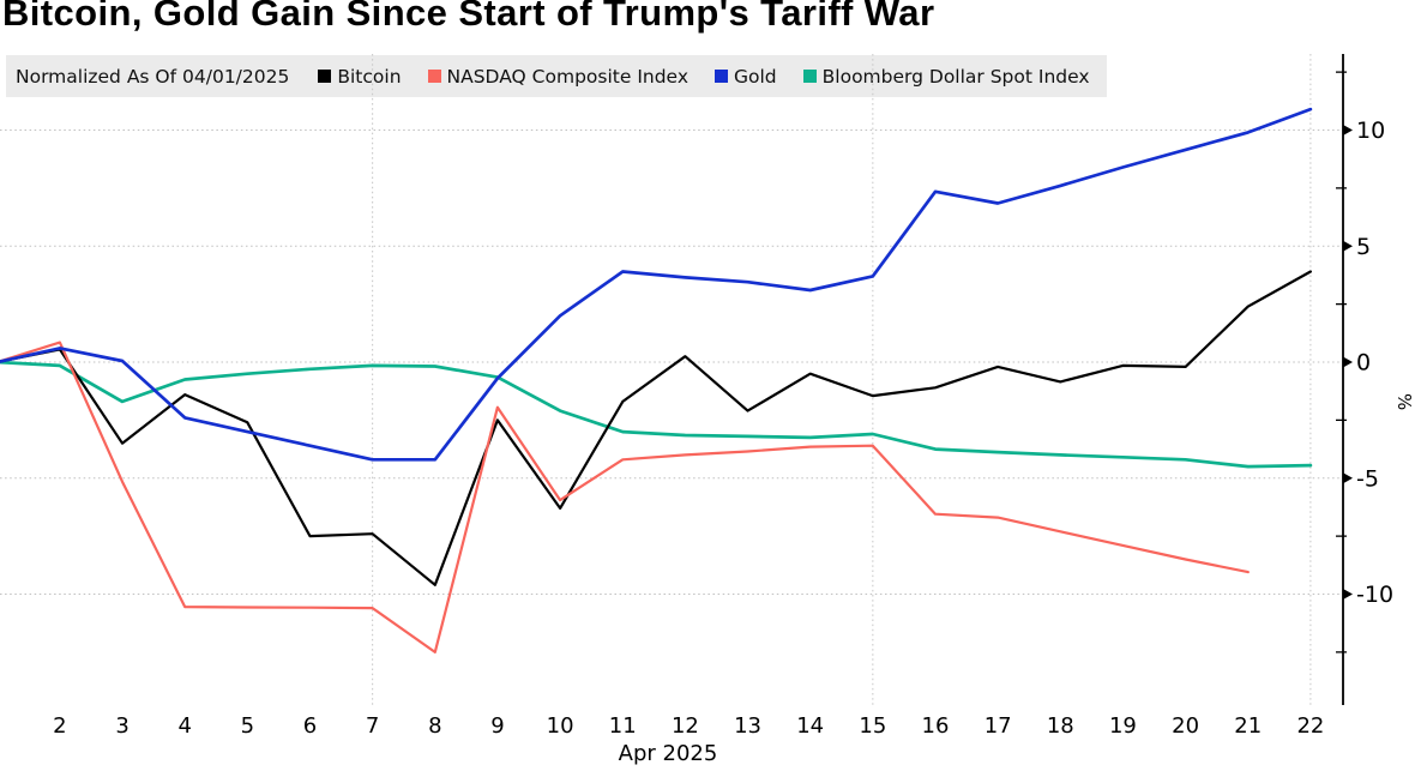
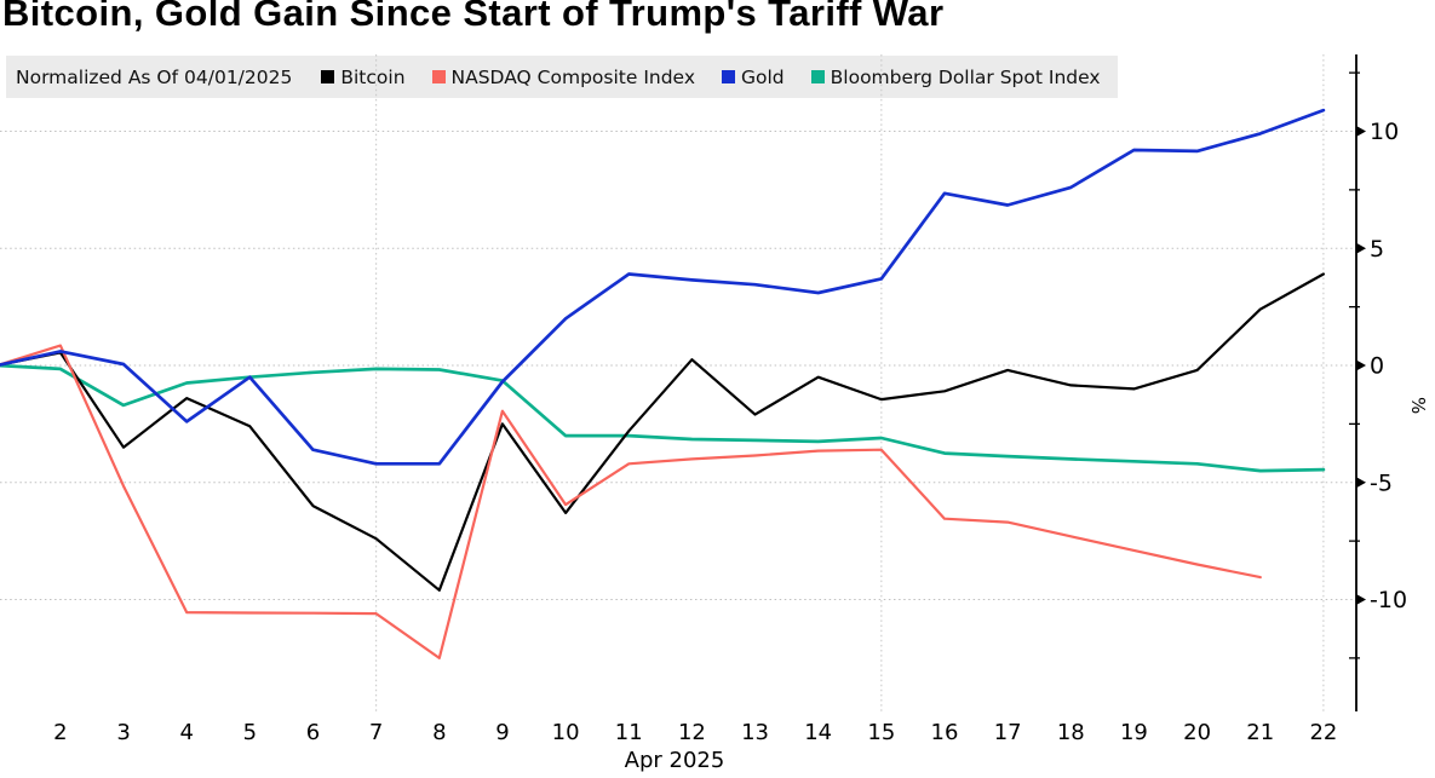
Gold/5: -3.0 -> -0.5
Bitcoin/6: -7.5 -> -6.0
Bloomberg Dollar Spot Index/10: -2.1 -> -3.0
Bitcoin/11: -1.7 -> -2.8
Bitcoin/19: -0.1 -> -1.0
Gold/19: 8.4 -> 9.2
